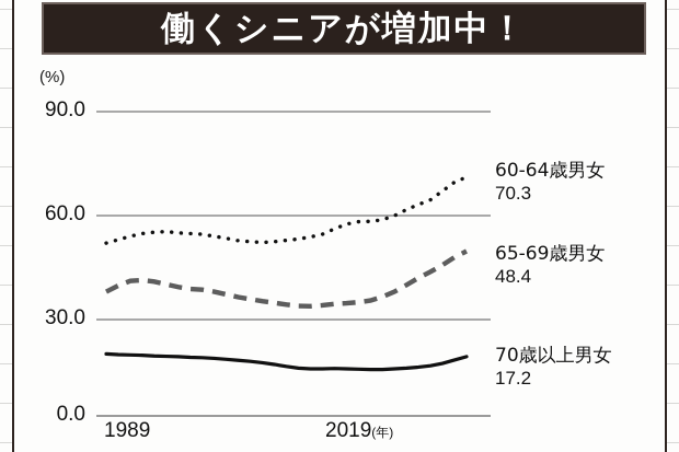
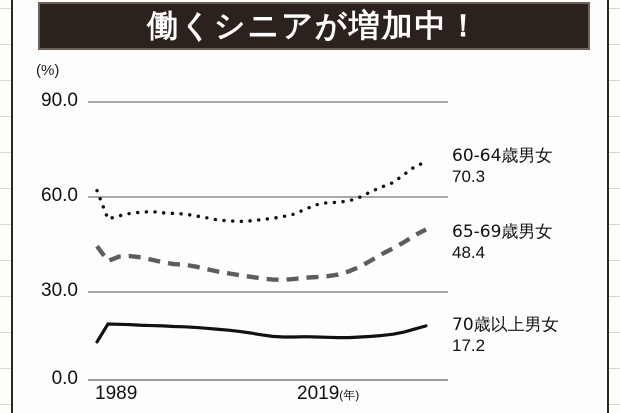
60-64歳男女/1989: 51 -> 61
65-69歳男女/1989: 36 -> 43
70歳以上男女/1989: 18 -> 12
